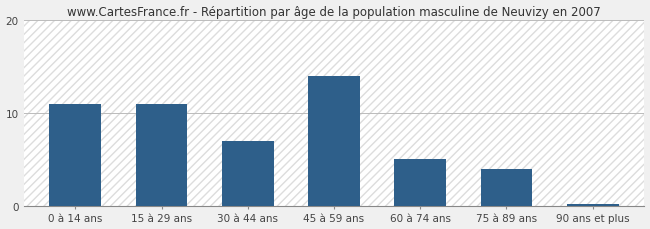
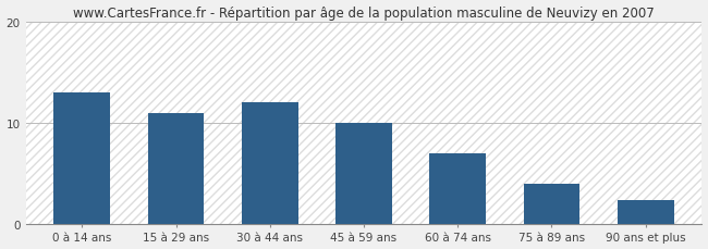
0 à 14 ans: 11.0 -> 13.0
30 à 44 ans: 7.0 -> 12.0
45 à 59 ans: 14.0 -> 10.0
60 à 74 ans: 5.0 -> 7.0
90 ans et plus: 0.2 -> 2.4
